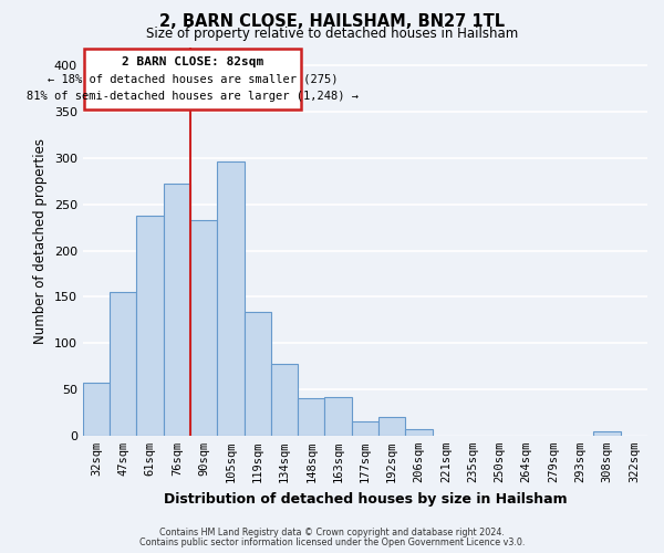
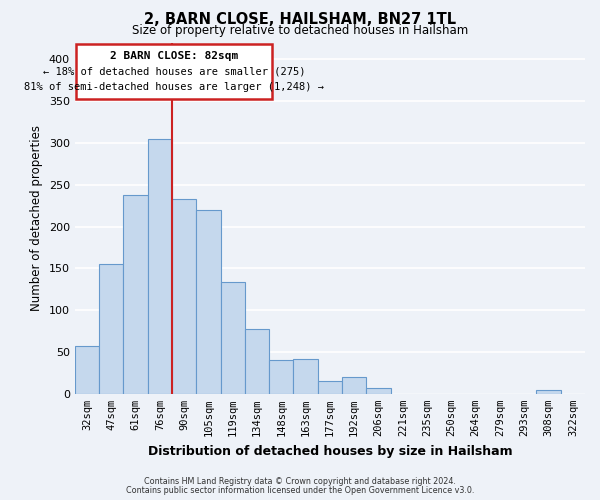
76sqm: 272 -> 305
105sqm: 296 -> 220
